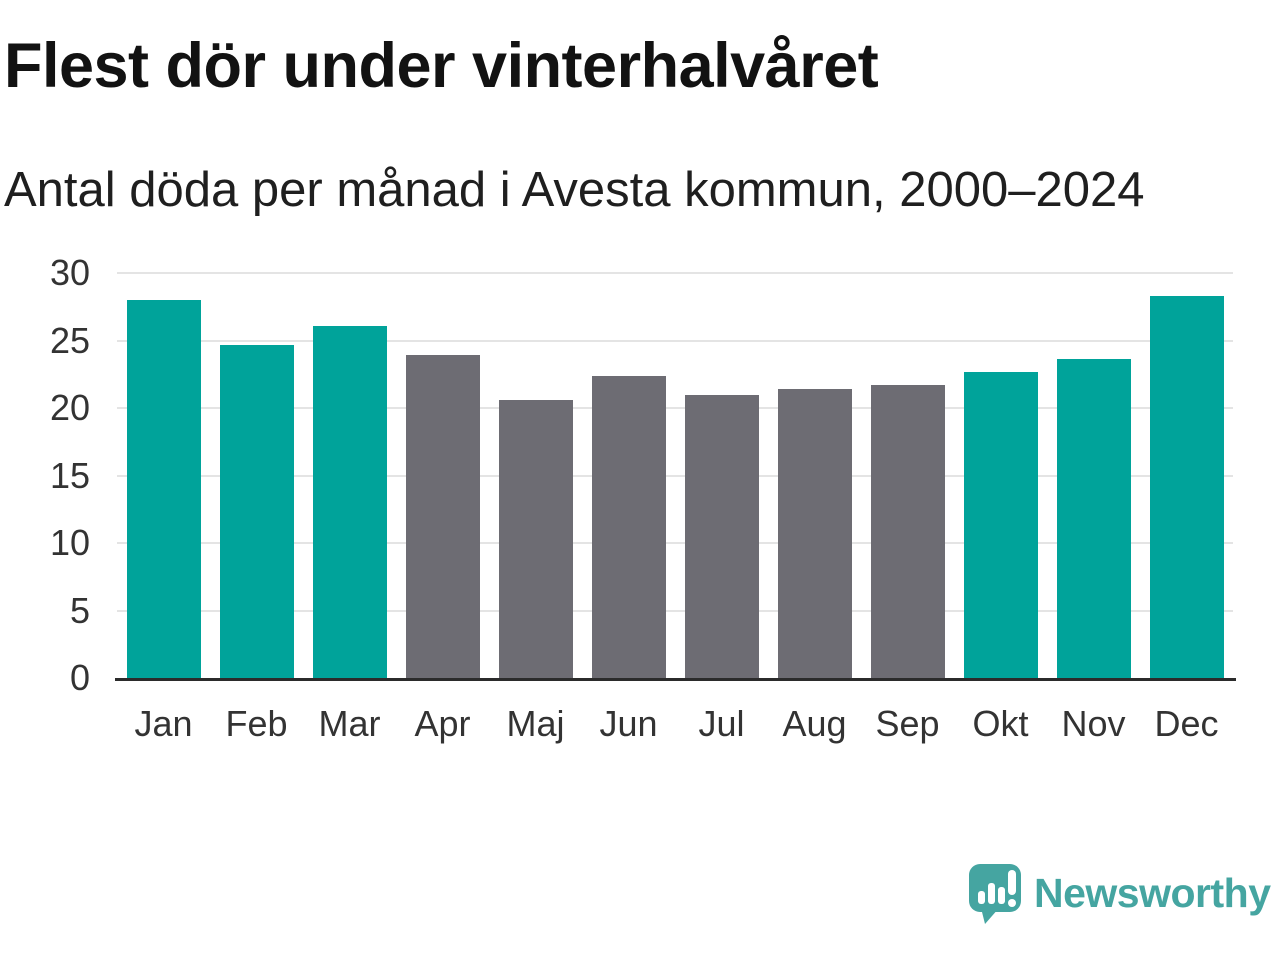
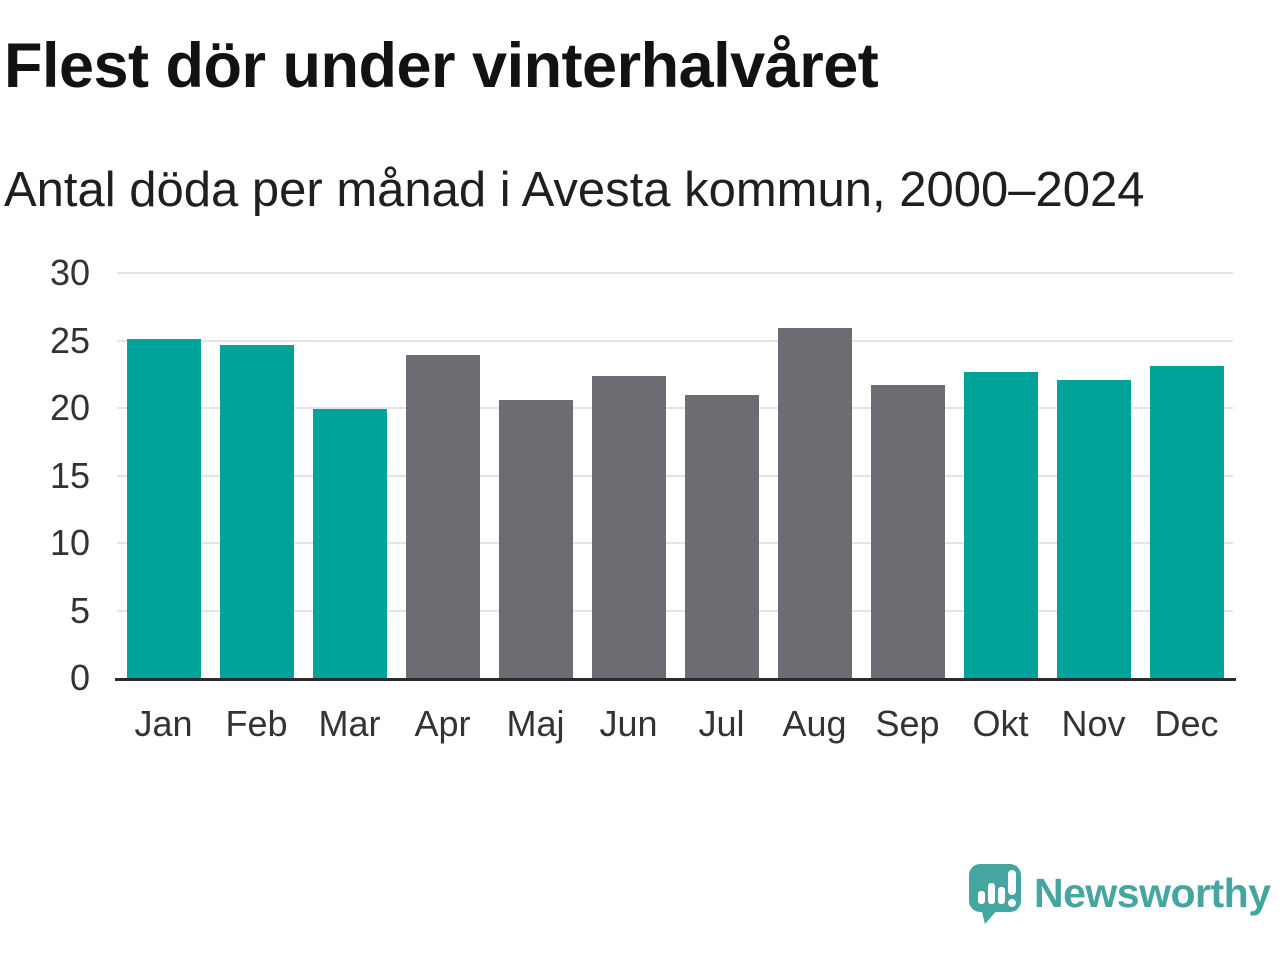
Jan: 28.0 -> 25.1
Mar: 26.1 -> 19.9
Aug: 21.4 -> 25.9
Nov: 23.6 -> 22.1
Dec: 28.3 -> 23.1
